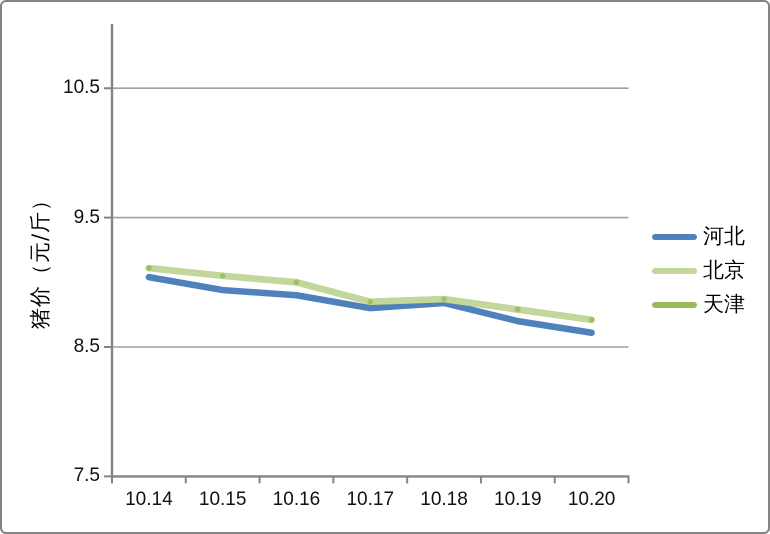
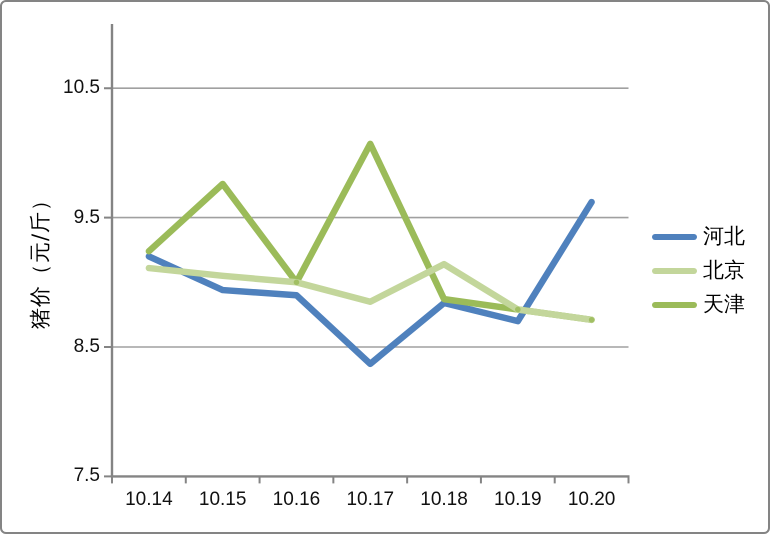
河北/10.14: 9.04 -> 9.20
天津/10.14: 9.11 -> 9.24
天津/10.15: 9.05 -> 9.76
河北/10.17: 8.80 -> 8.37
天津/10.17: 8.85 -> 10.07
北京/10.18: 8.87 -> 9.14
河北/10.20: 8.61 -> 9.62
